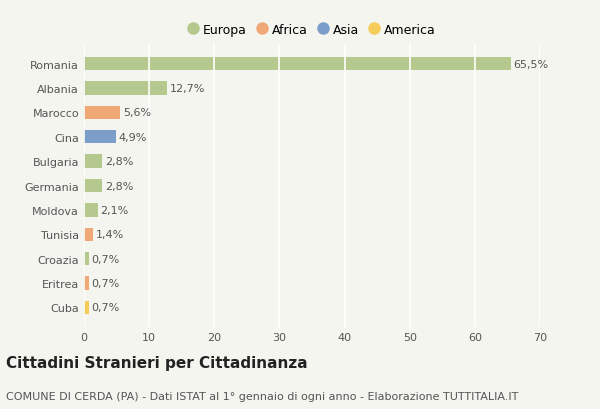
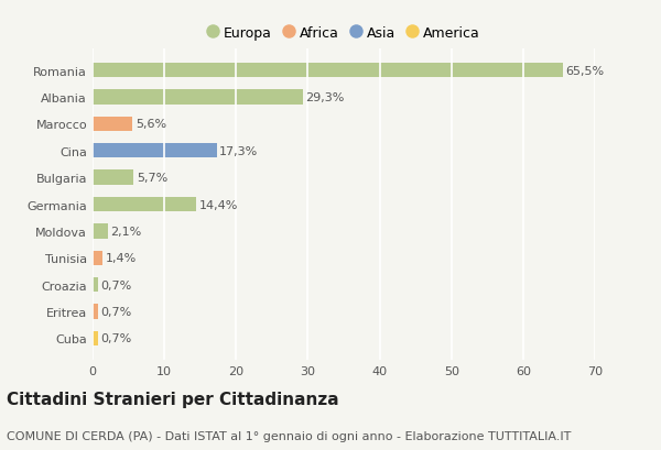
Albania: 12,7% -> 29,3%
Cina: 4,9% -> 17,3%
Bulgaria: 2,8% -> 5,7%
Germania: 2,8% -> 14,4%
